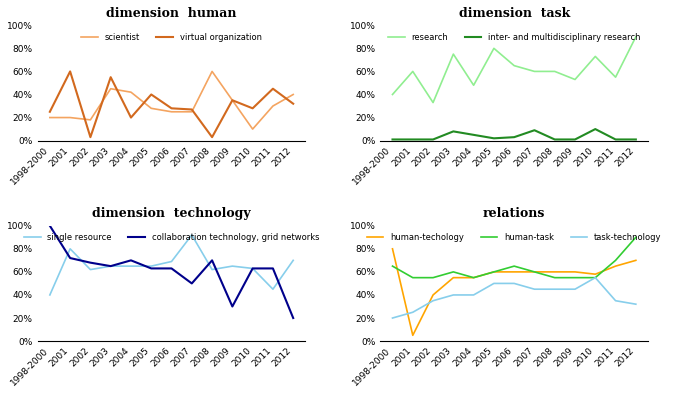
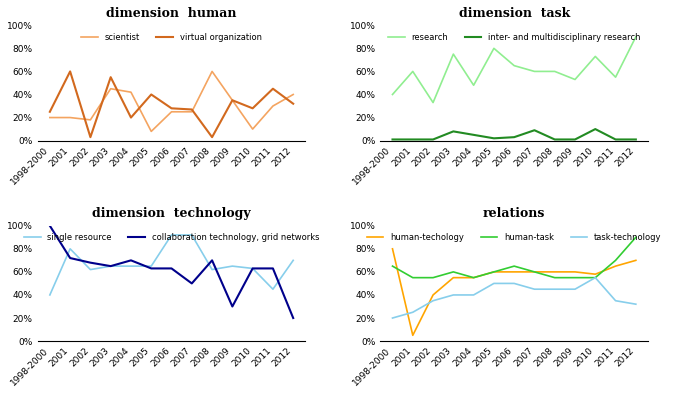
dimension human/scientist/2005: 28% -> 8%
dimension technology/single resource/2006: 69% -> 92%
